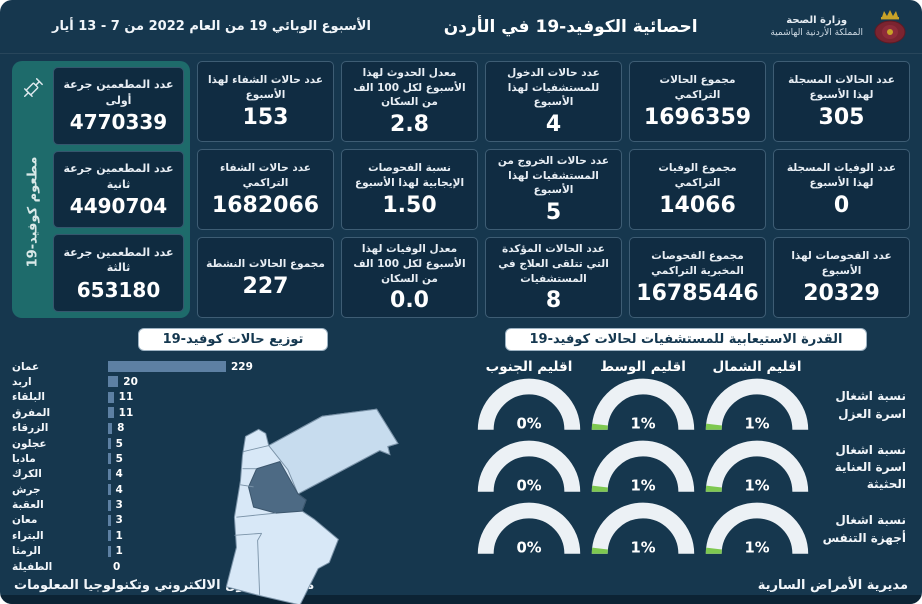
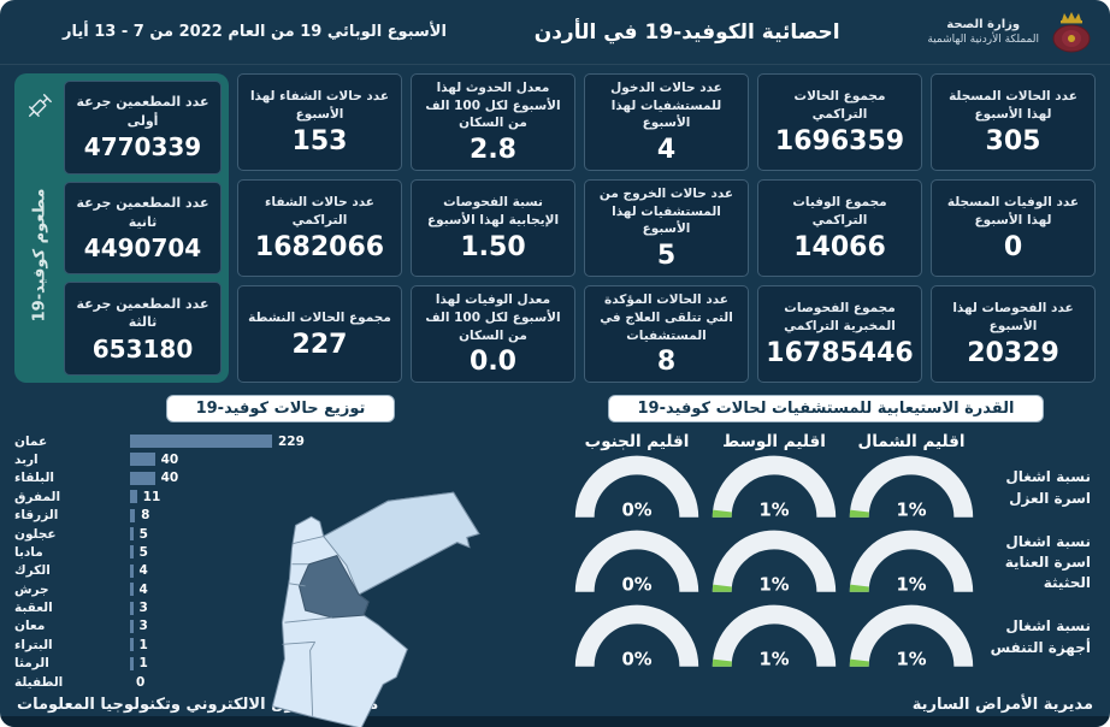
توزيع حالات كوفيد-19/اربد: 20 -> 40
توزيع حالات كوفيد-19/البلقاء: 11 -> 40
